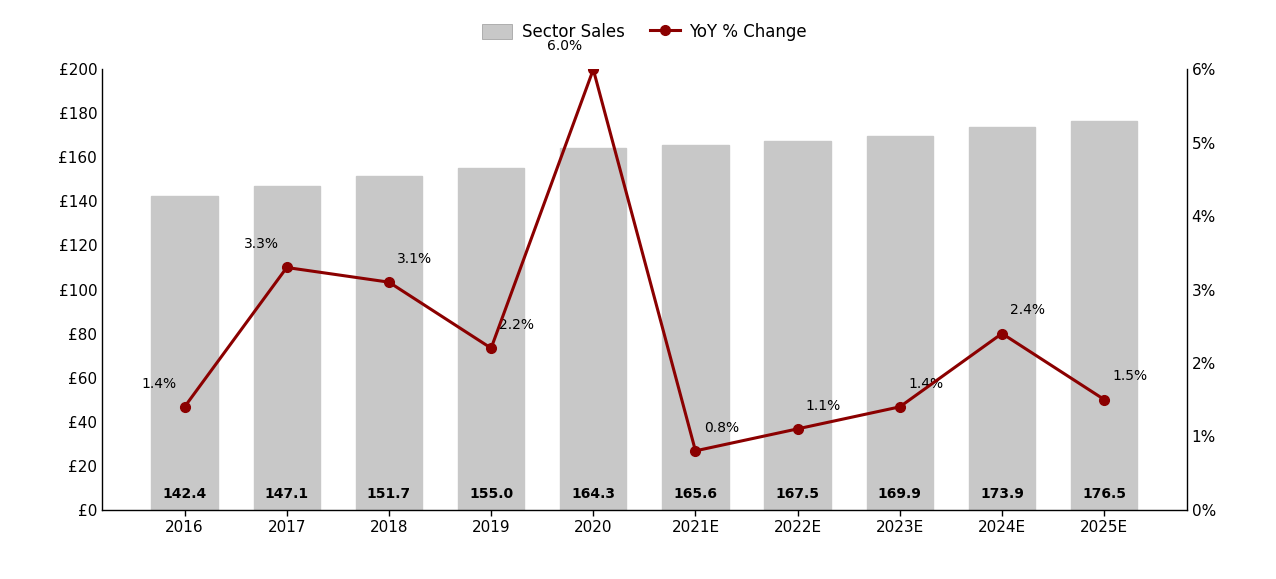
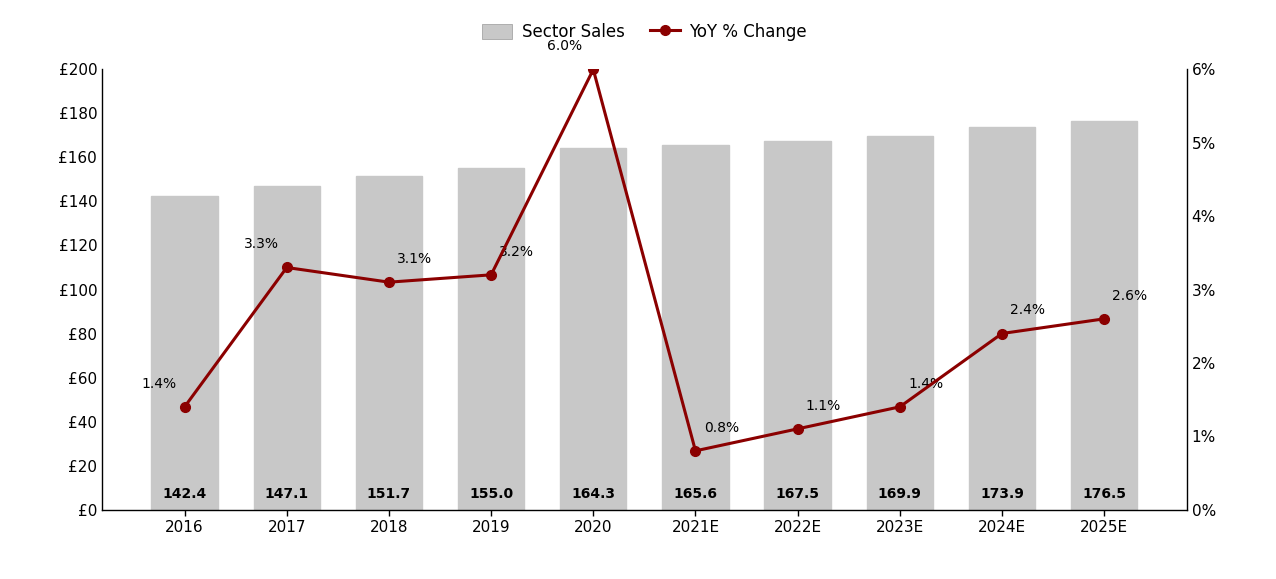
YoY % Change/2019: 2.2% -> 3.2%
YoY % Change/2025E: 1.5% -> 2.6%
